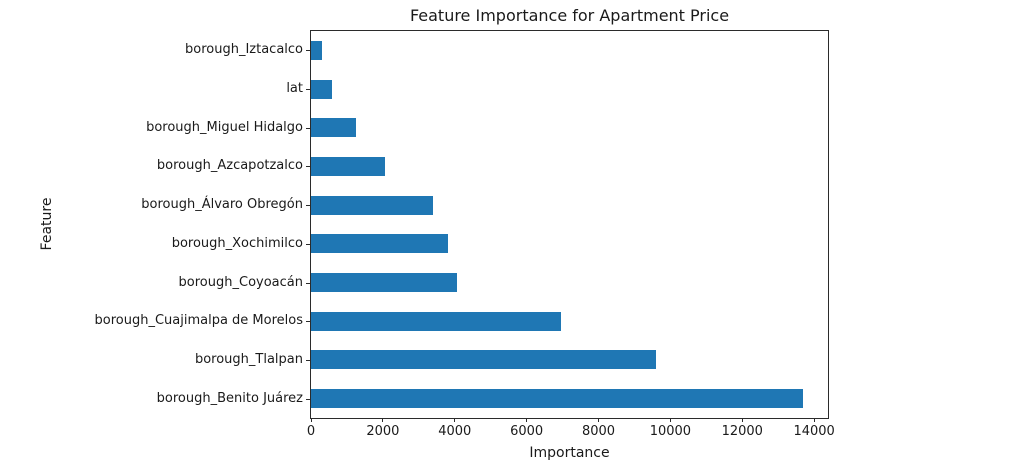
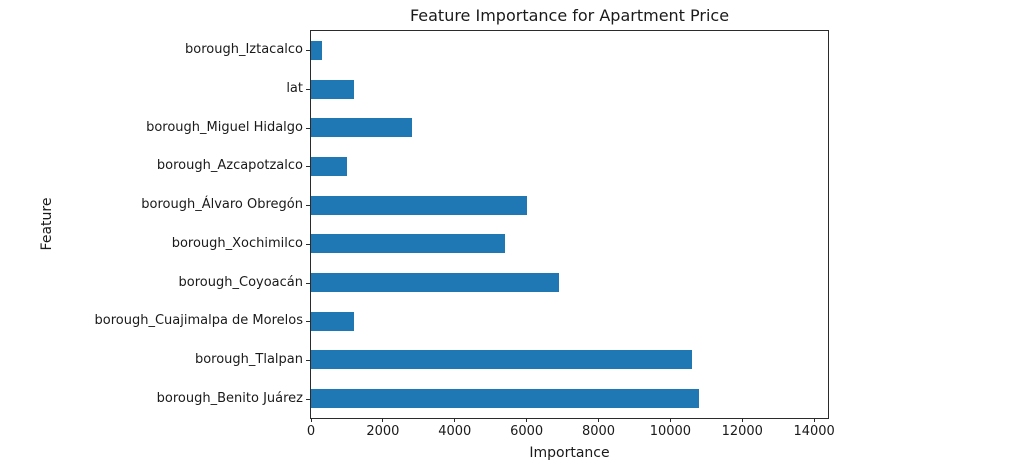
lat: 600 -> 1200
borough_Miguel Hidalgo: 1200 -> 2800
borough_Azcapotzalco: 2100 -> 1000
borough_Álvaro Obregón: 3400 -> 6000
borough_Xochimilco: 3800 -> 5400
borough_Coyoacán: 4100 -> 6900
borough_Cuajimalpa de Morelos: 7000 -> 1200
borough_Tlalpan: 9600 -> 10600
borough_Benito Juárez: 13700 -> 10800
